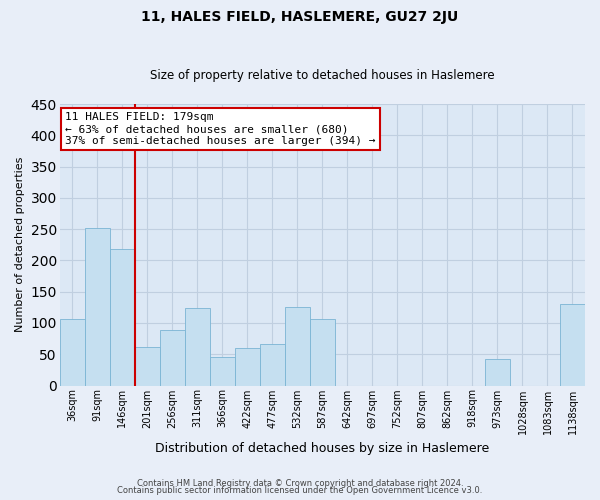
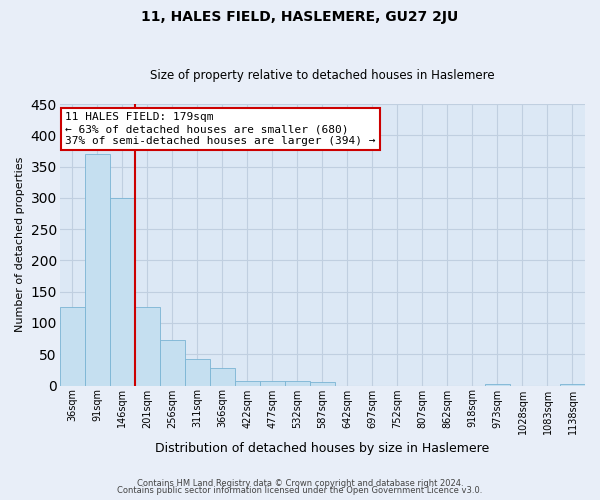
36sqm: 106 -> 125
91sqm: 252 -> 370
146sqm: 218 -> 300
201sqm: 62 -> 125
256sqm: 88 -> 73
311sqm: 124 -> 43
366sqm: 46 -> 28
422sqm: 60 -> 8
477sqm: 66 -> 8
532sqm: 126 -> 8
587sqm: 106 -> 5
973sqm: 42 -> 2
1138sqm: 130 -> 2
